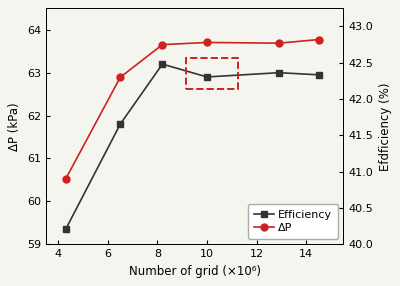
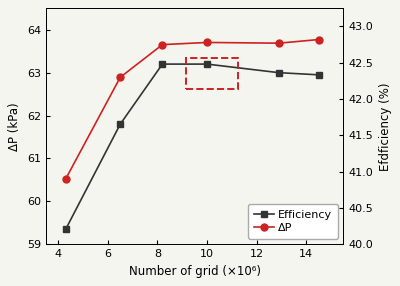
Efficiency/10: 62.90 -> 63.20
